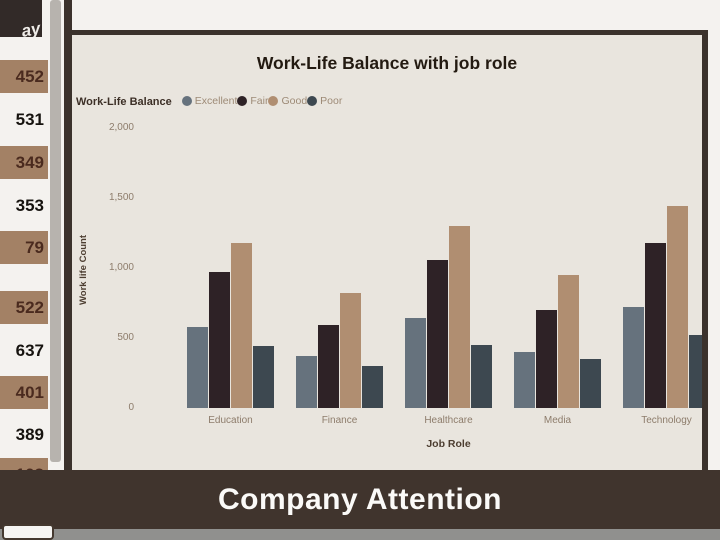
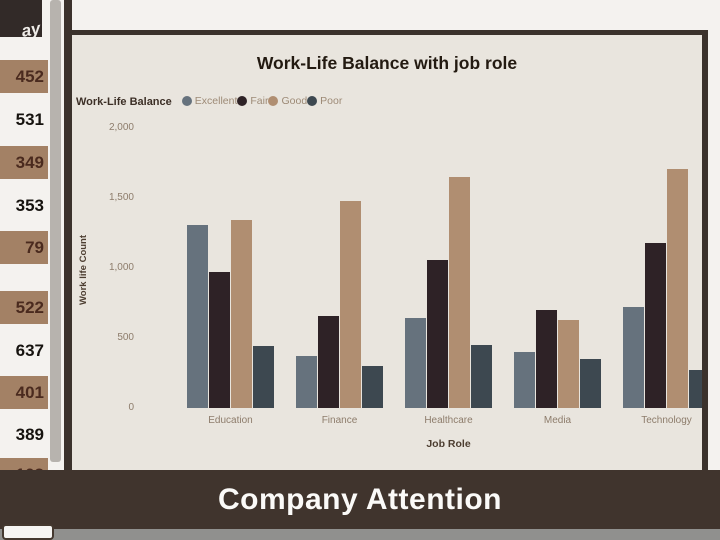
Excellent/Education: 580 -> 1310
Good/Education: 1180 -> 1340
Fair/Finance: 590 -> 660
Good/Finance: 820 -> 1480
Good/Healthcare: 1300 -> 1650
Good/Media: 950 -> 630
Good/Technology: 1440 -> 1710
Poor/Technology: 520 -> 270
